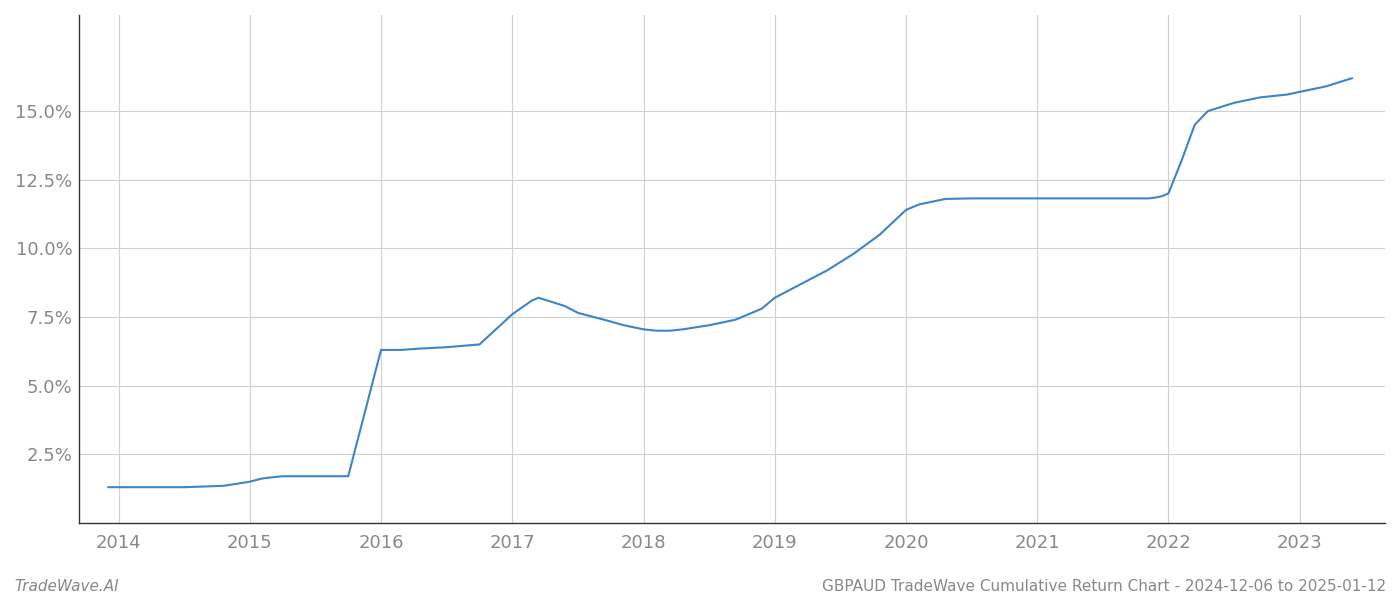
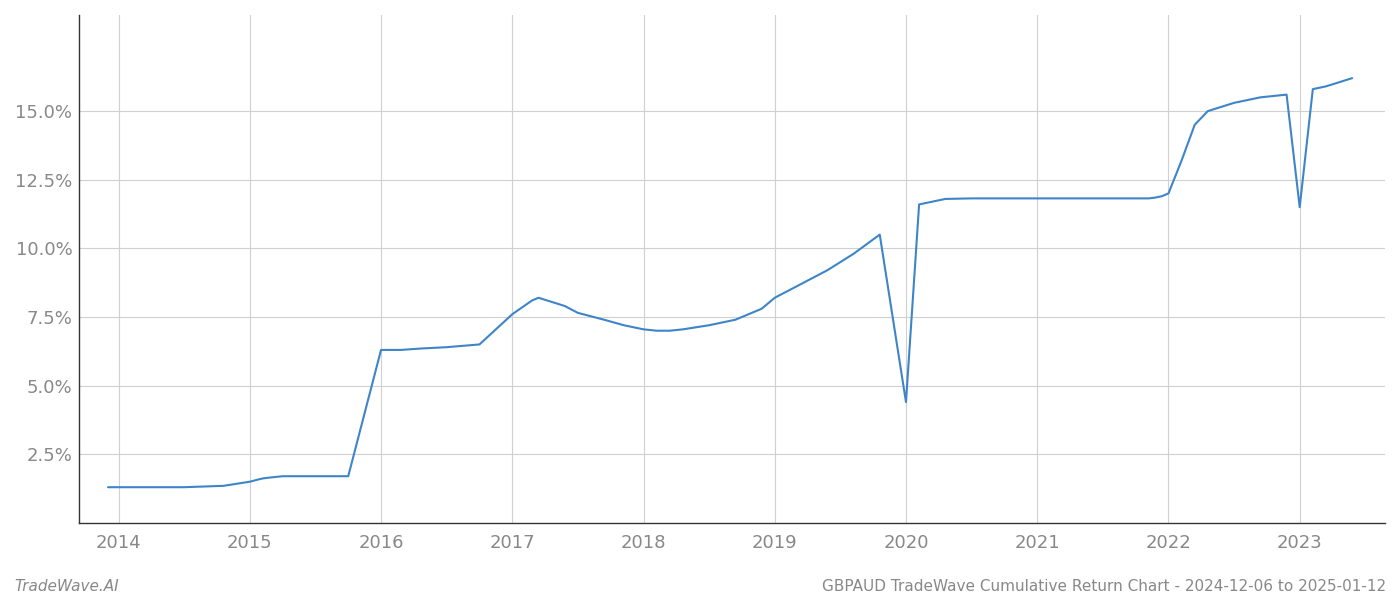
2020: 11.40% -> 4.40%
2023: 15.70% -> 11.50%
